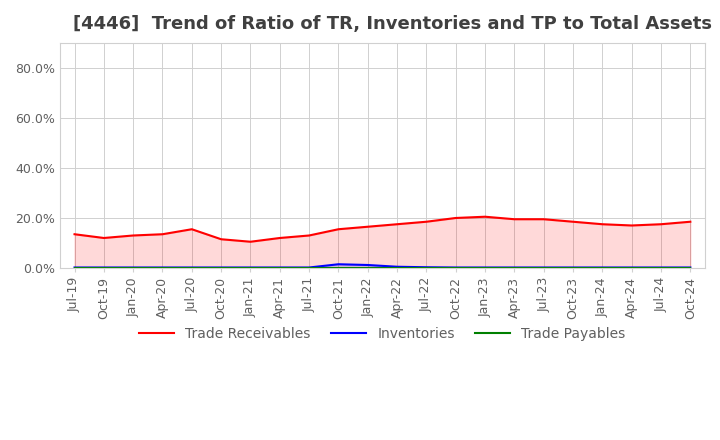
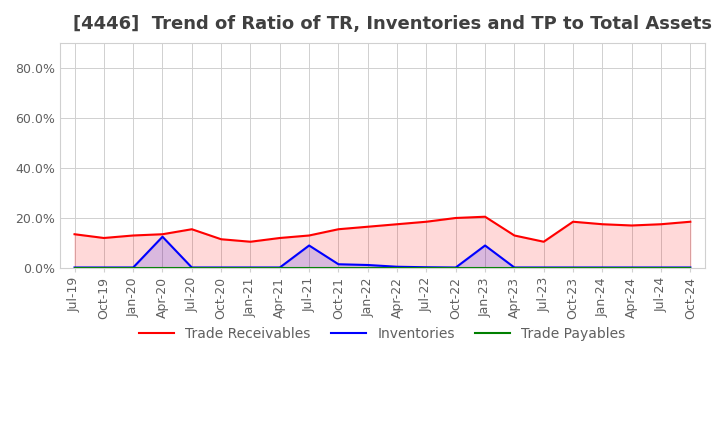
Inventories/Apr-20: 0.2% -> 12.5%
Inventories/Jul-21: 0.2% -> 9.0%
Inventories/Jan-23: 0.2% -> 9.0%
Trade Receivables/Apr-23: 19.5% -> 13.0%
Trade Receivables/Jul-23: 19.5% -> 10.5%
